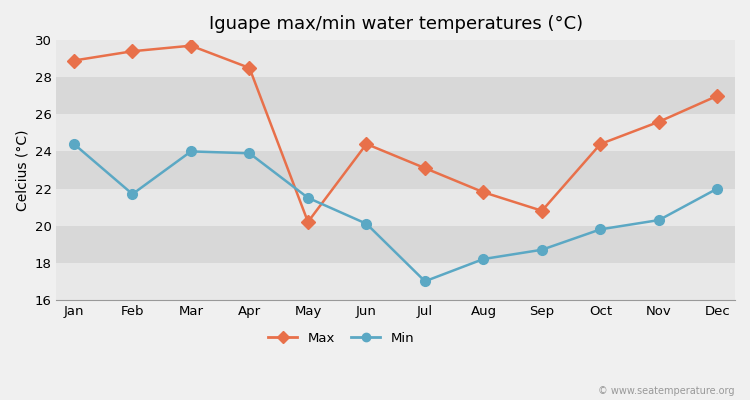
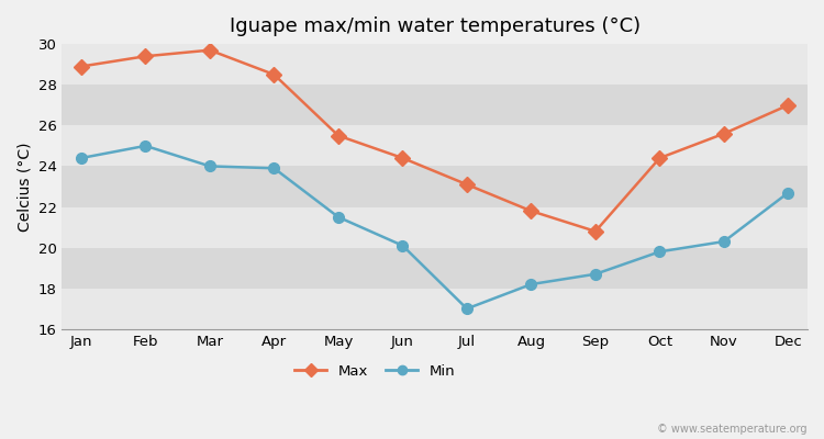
Min/Feb: 21.7 -> 25.0
Max/May: 20.2 -> 25.5
Min/Dec: 22.0 -> 22.7
